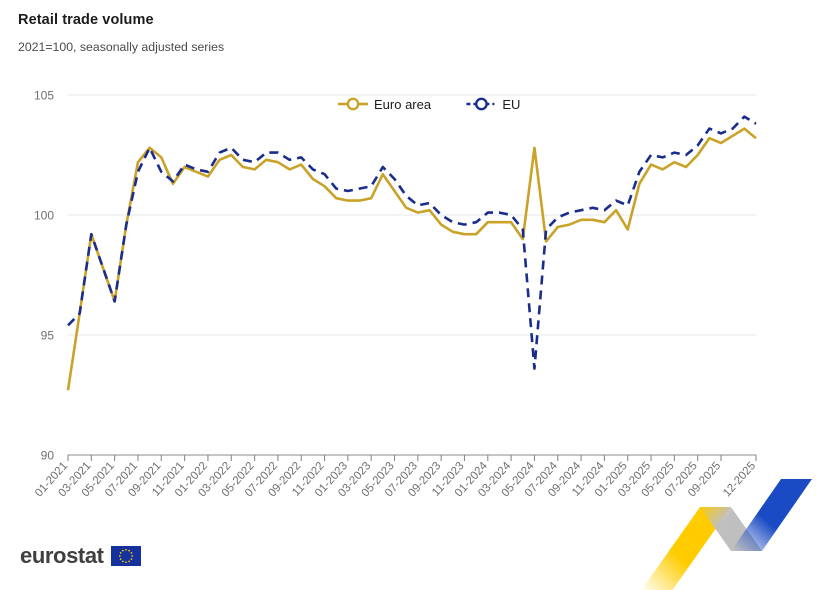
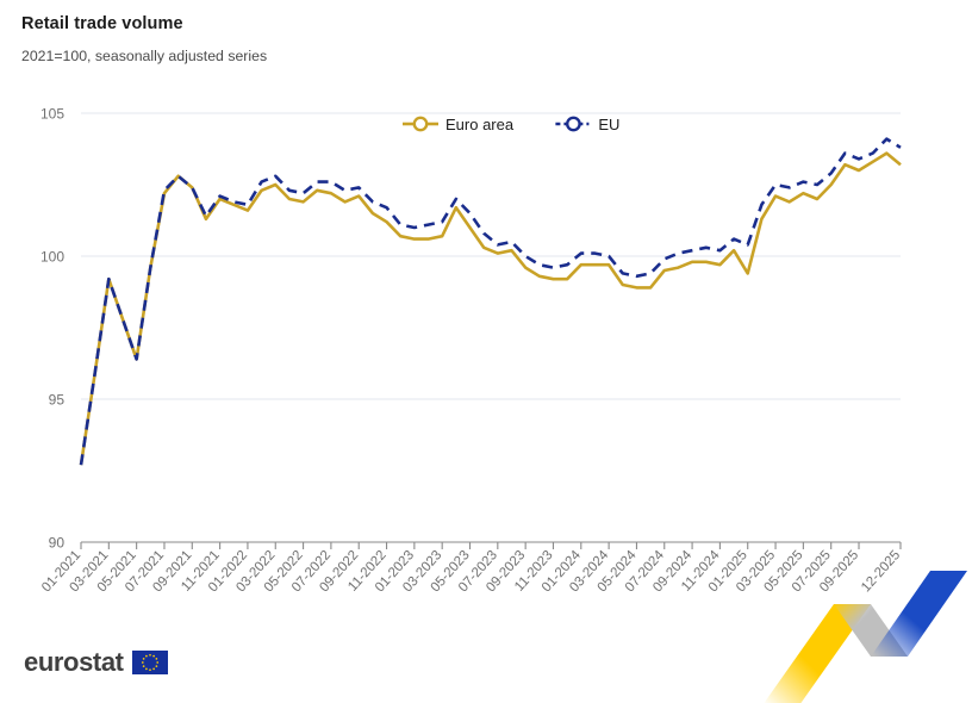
EU/01-2021: 95.4 -> 92.7
EU/07-2021: 101.8 -> 102.3
EU/09-2021: 101.8 -> 102.4
Euro area/05-2024: 102.8 -> 98.9
EU/05-2024: 93.6 -> 99.3
